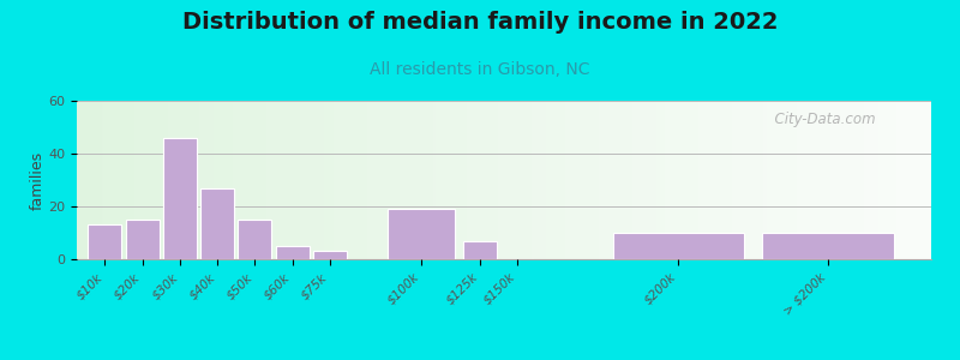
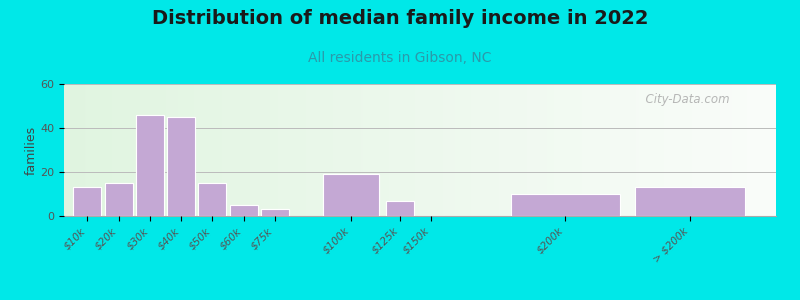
$40k: 27 -> 45
> $200k: 10 -> 13
